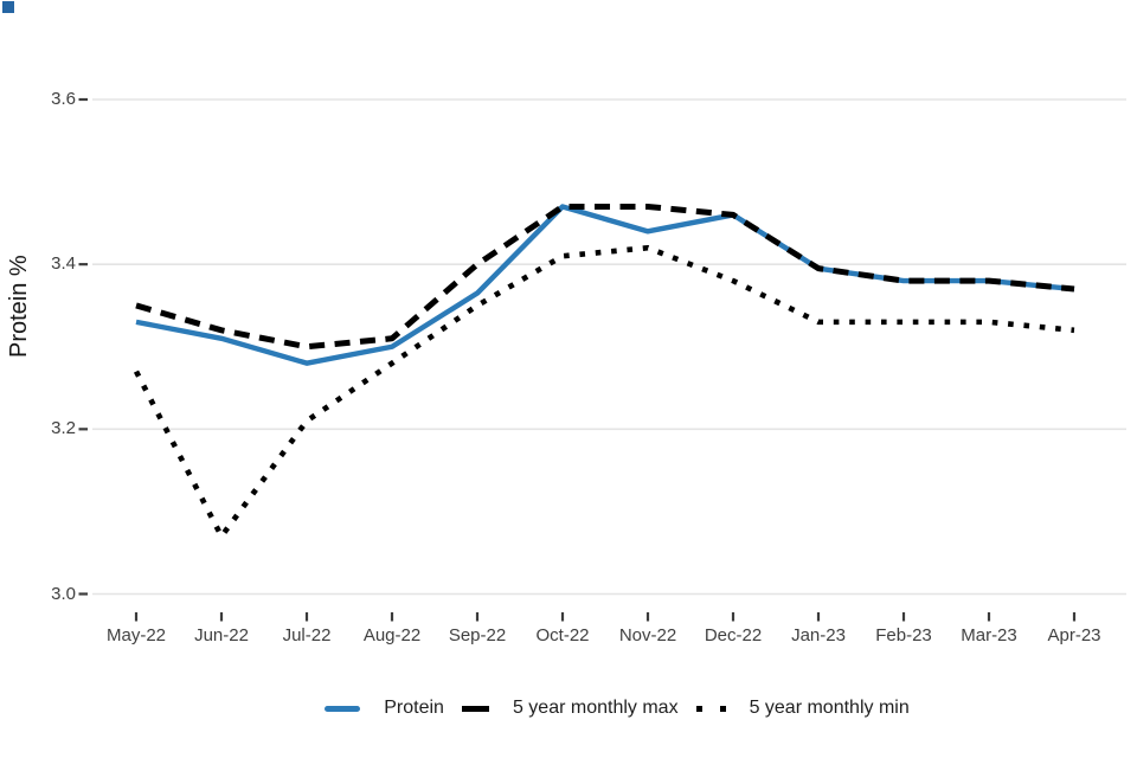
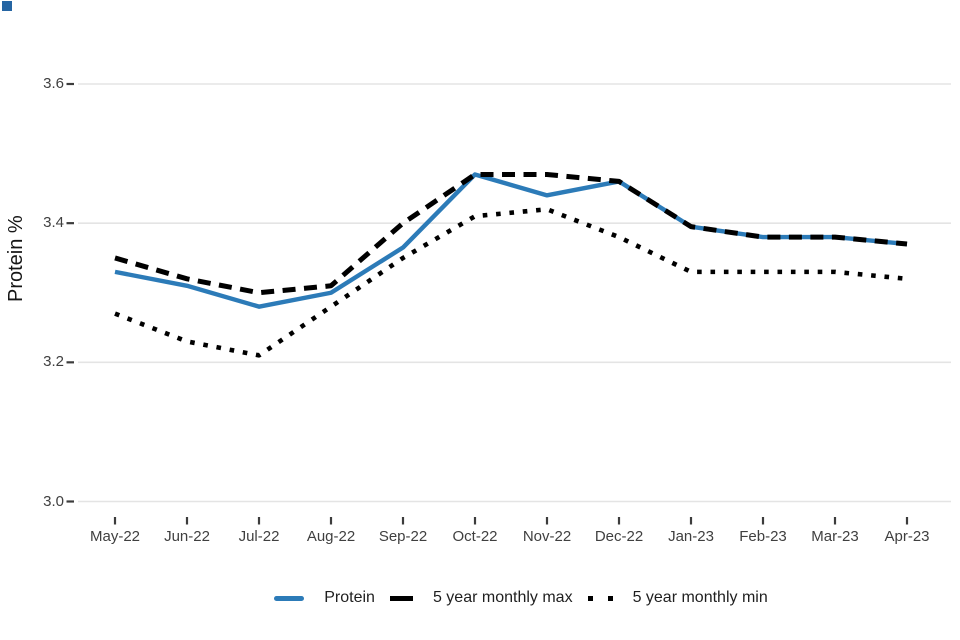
5 year monthly min/Jun-22: 3.07 -> 3.23
